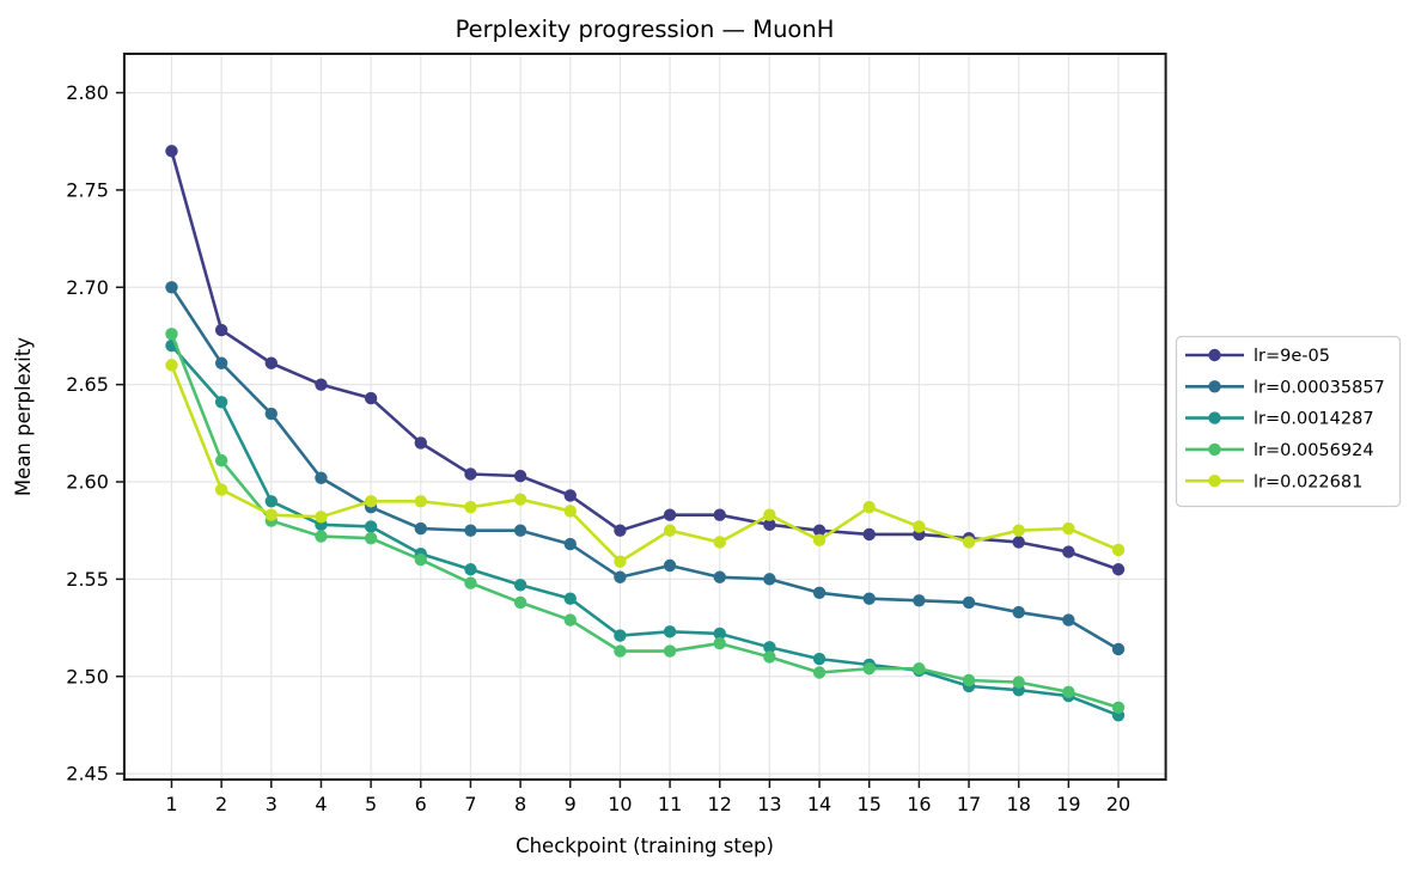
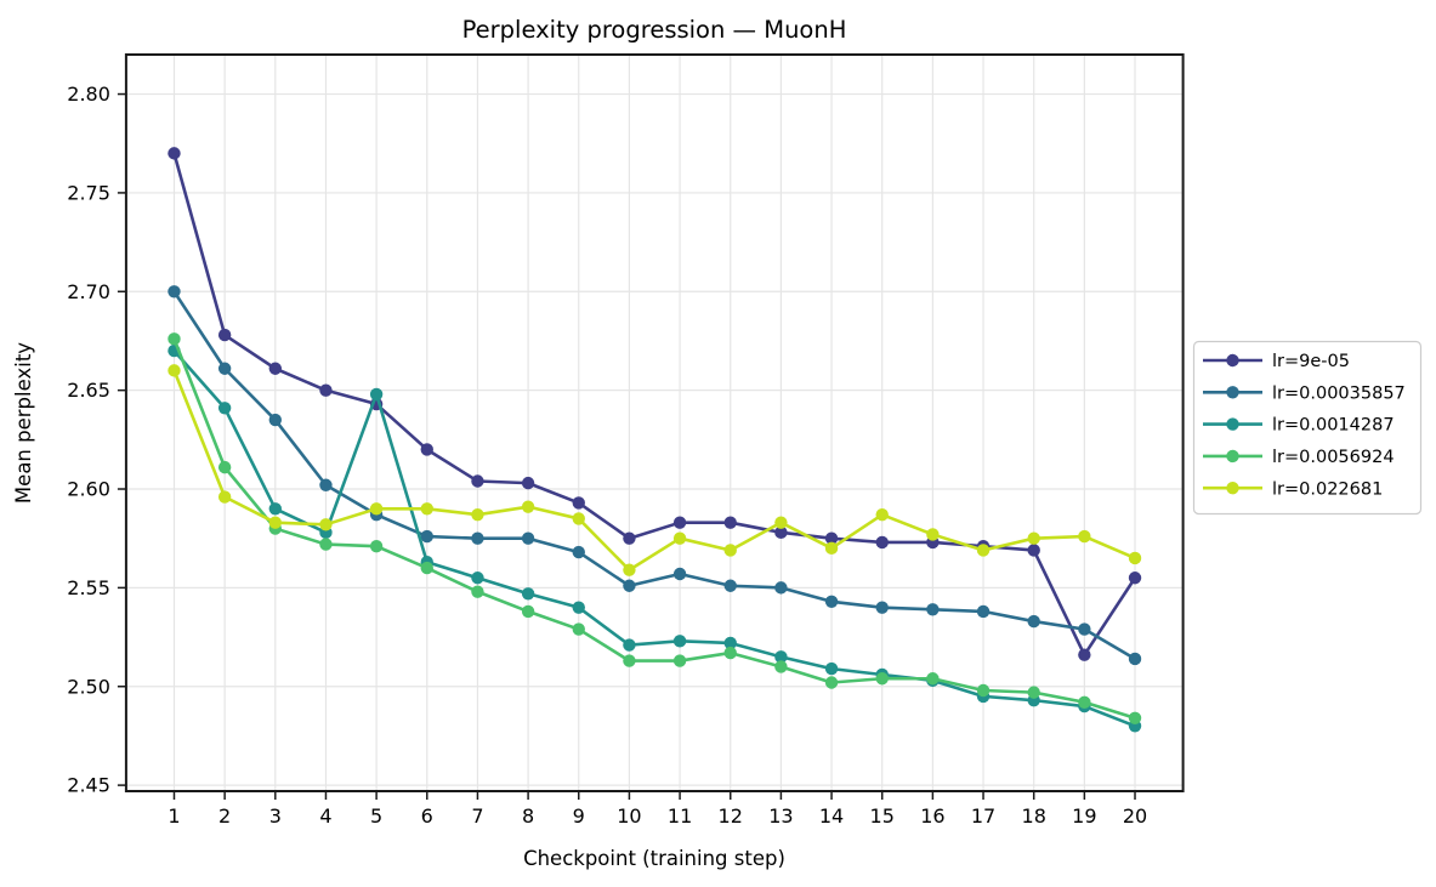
lr=0.0014287/5: 2.577 -> 2.648
lr=9e-05/19: 2.564 -> 2.516
